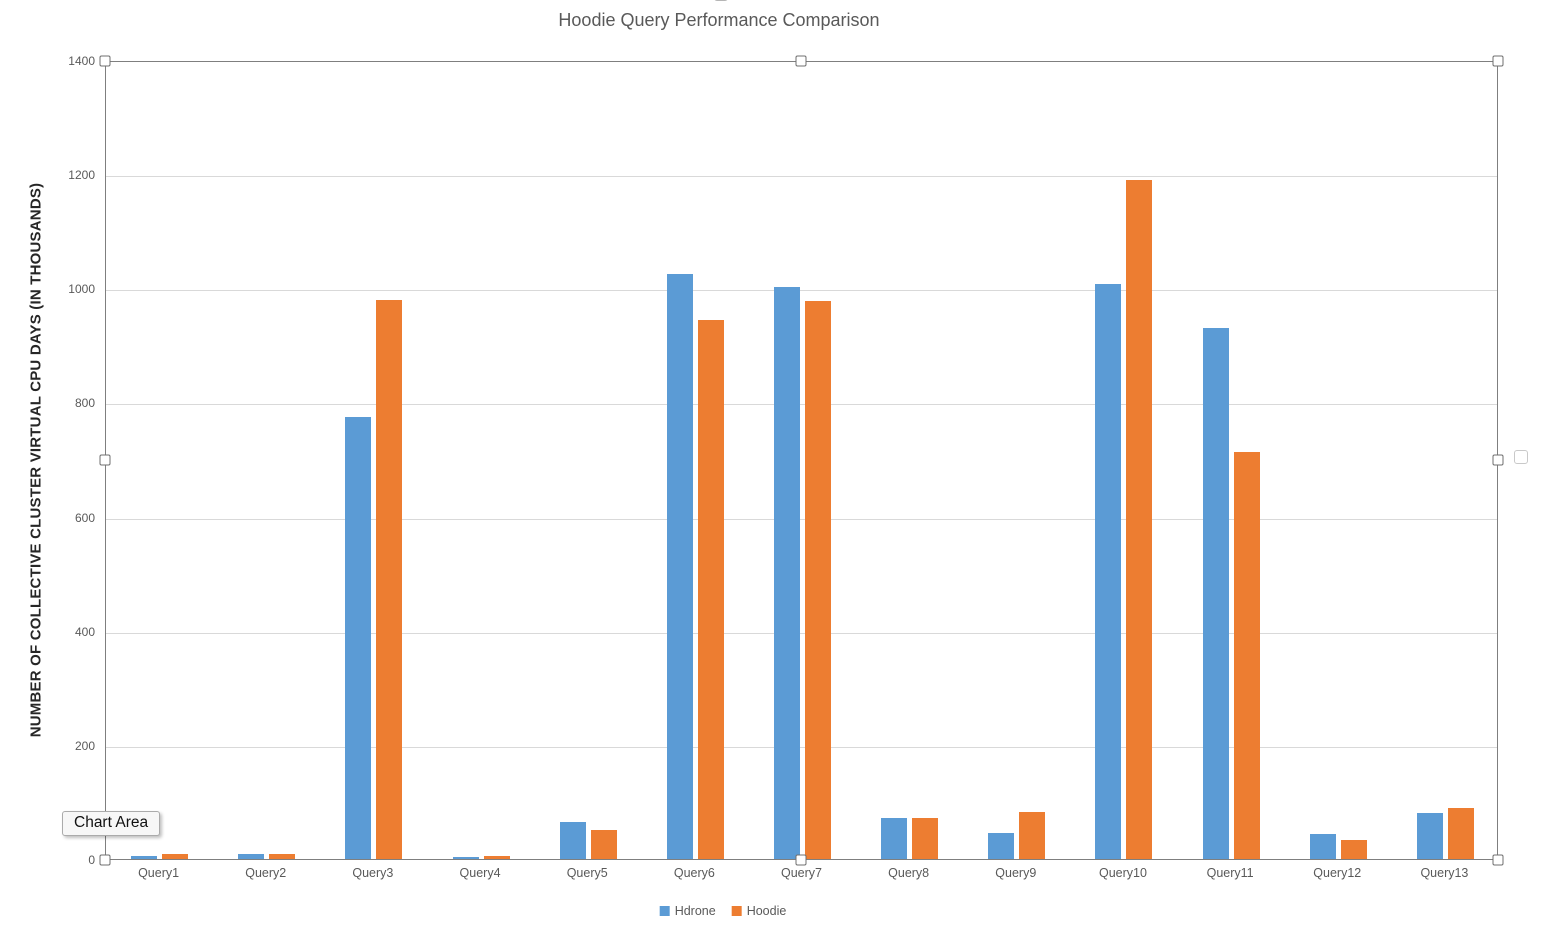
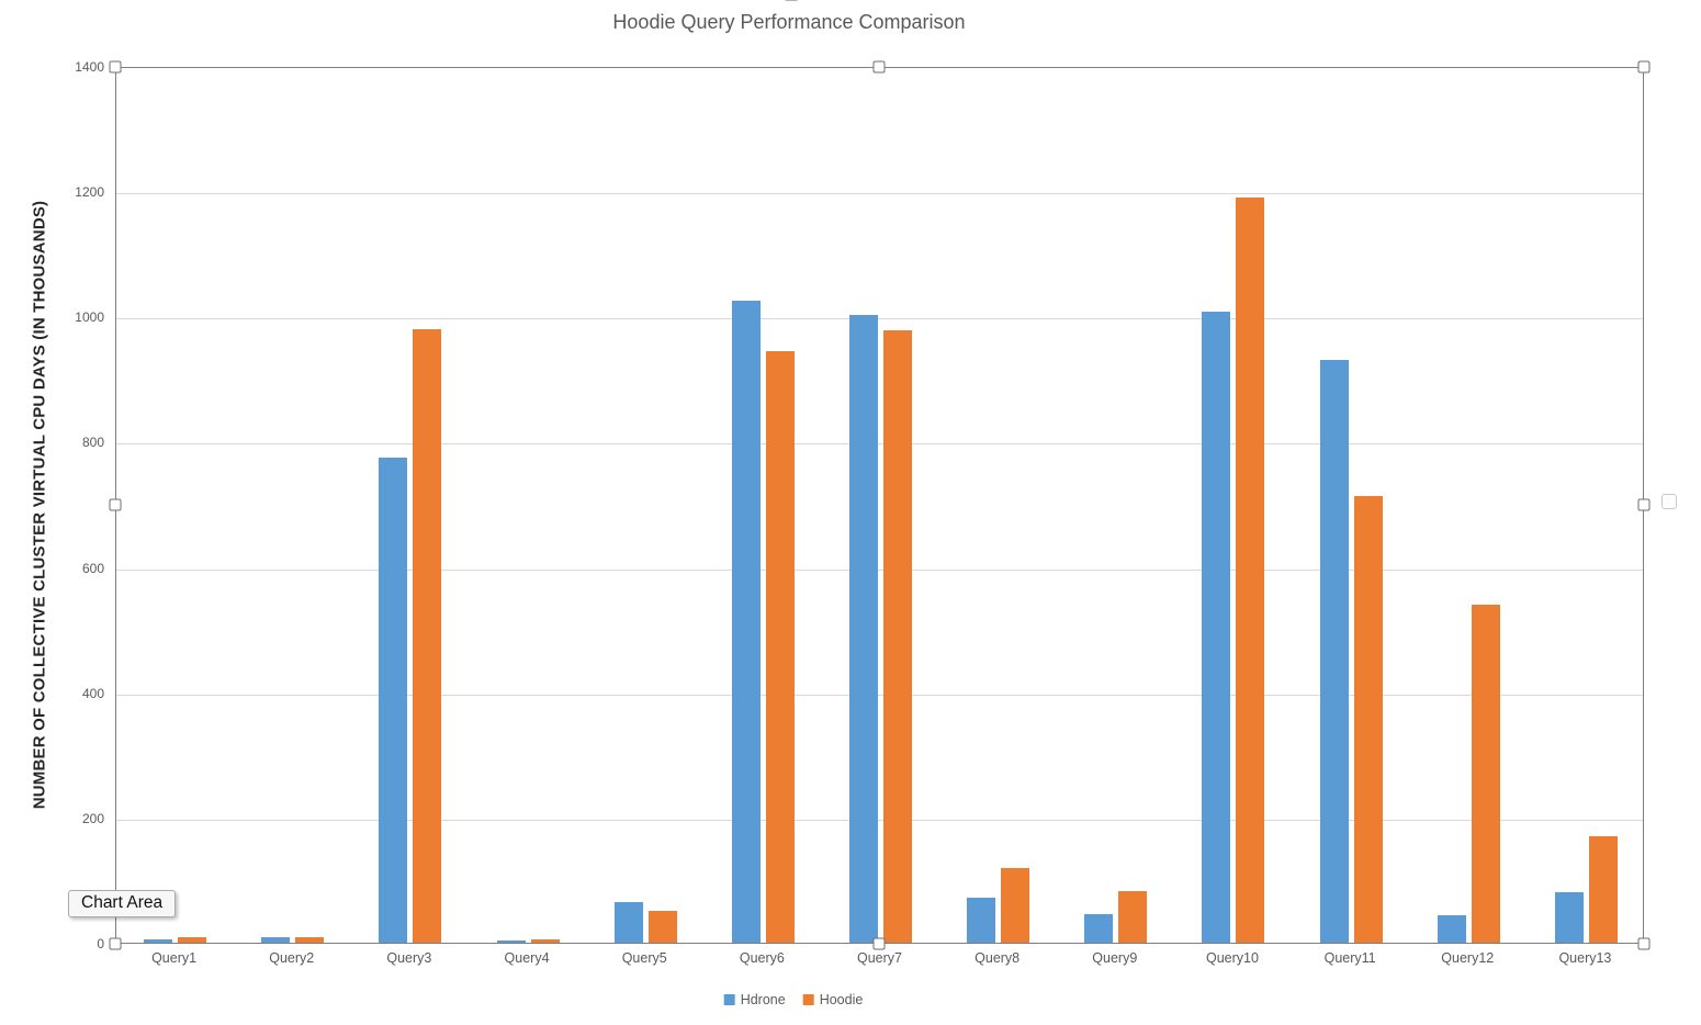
Hoodie/Query8: 70 -> 120
Hoodie/Query12: 30 -> 540
Hoodie/Query13: 90 -> 170
